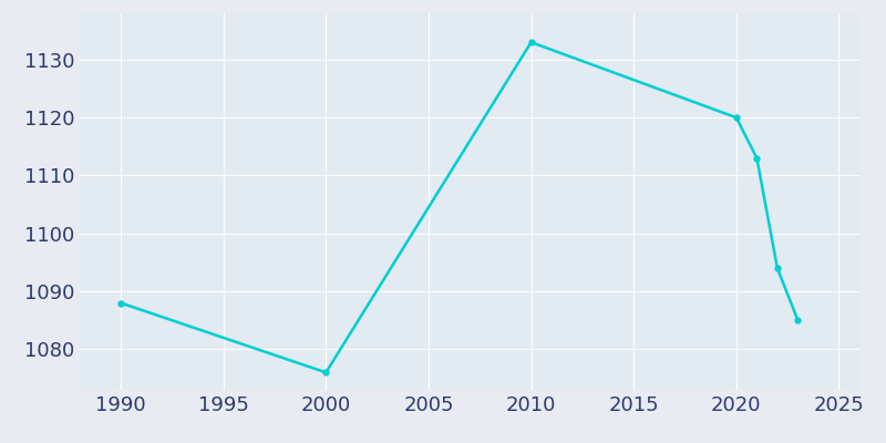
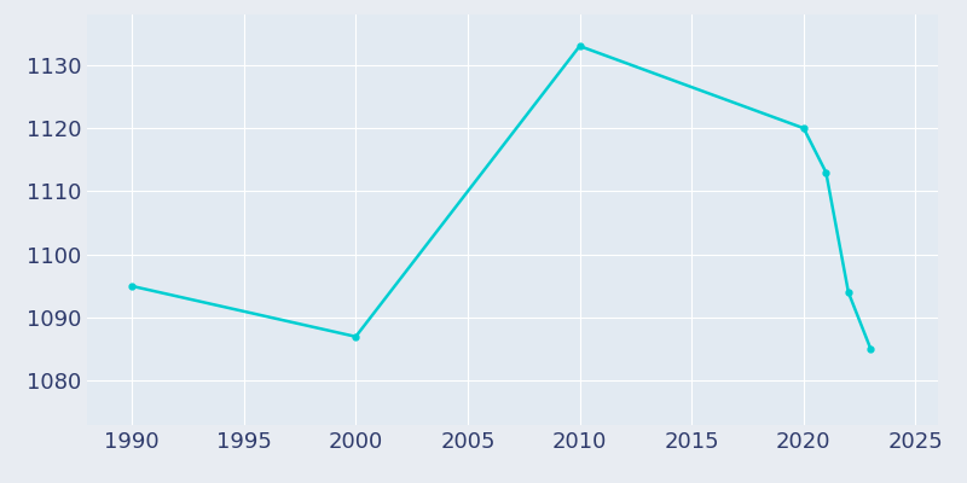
1990: 1088 -> 1095
2000: 1076 -> 1087
